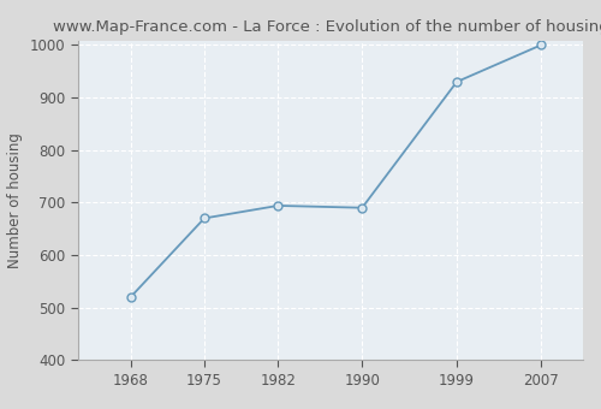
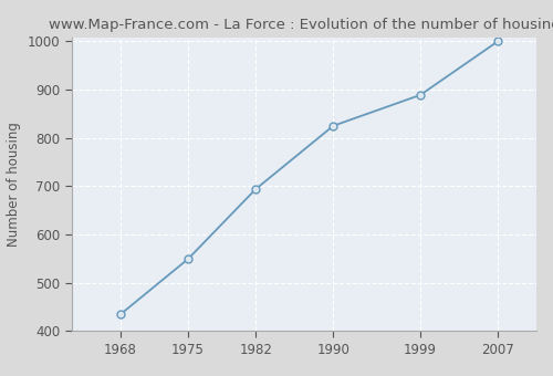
1968: 520 -> 434
1975: 670 -> 549
1990: 690 -> 825
1999: 930 -> 889
